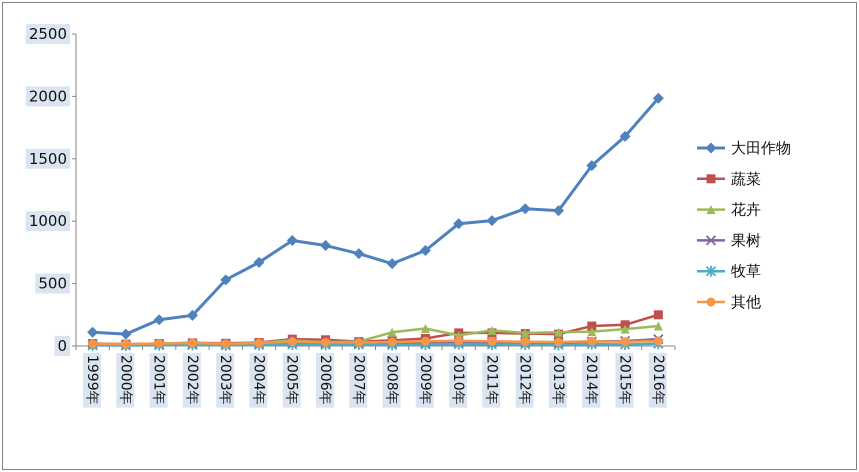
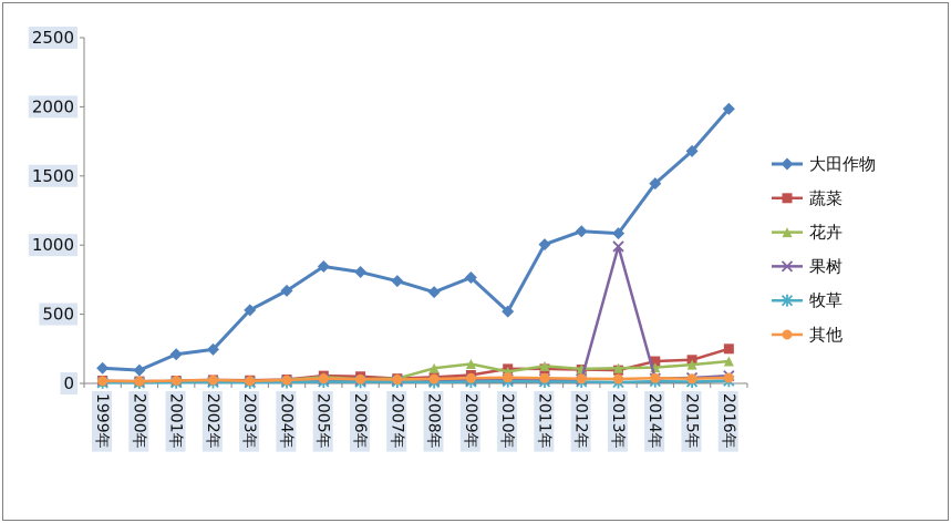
大田作物/2010年: 980 -> 520
果树/2013年: 20 -> 990
